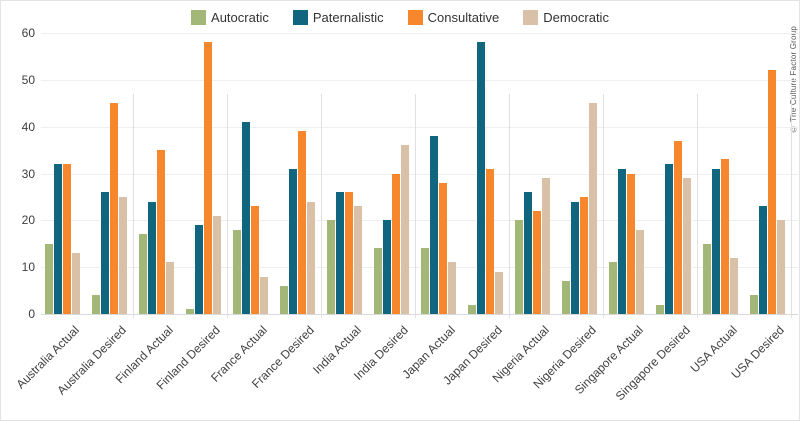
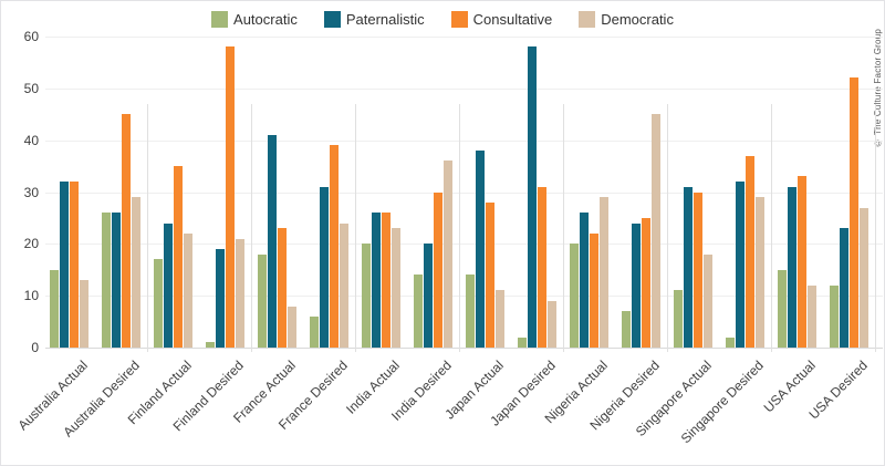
Autocratic/Australia Desired: 4 -> 26
Democratic/Australia Desired: 25 -> 29
Democratic/Finland Actual: 11 -> 22
Autocratic/USA Desired: 4 -> 12
Democratic/USA Desired: 20 -> 27
